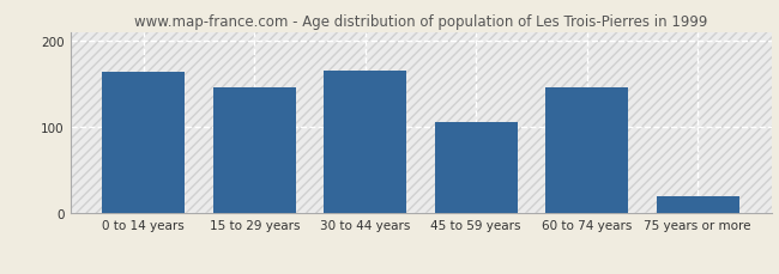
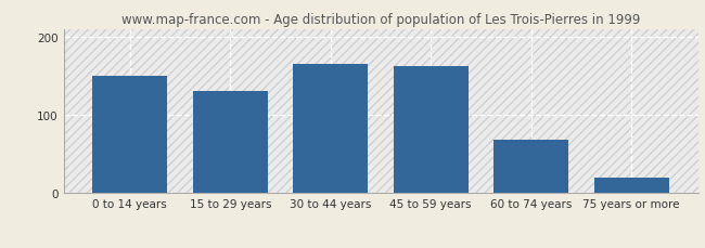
0 to 14 years: 164 -> 150
15 to 29 years: 146 -> 130
45 to 59 years: 106 -> 163
60 to 74 years: 146 -> 68
